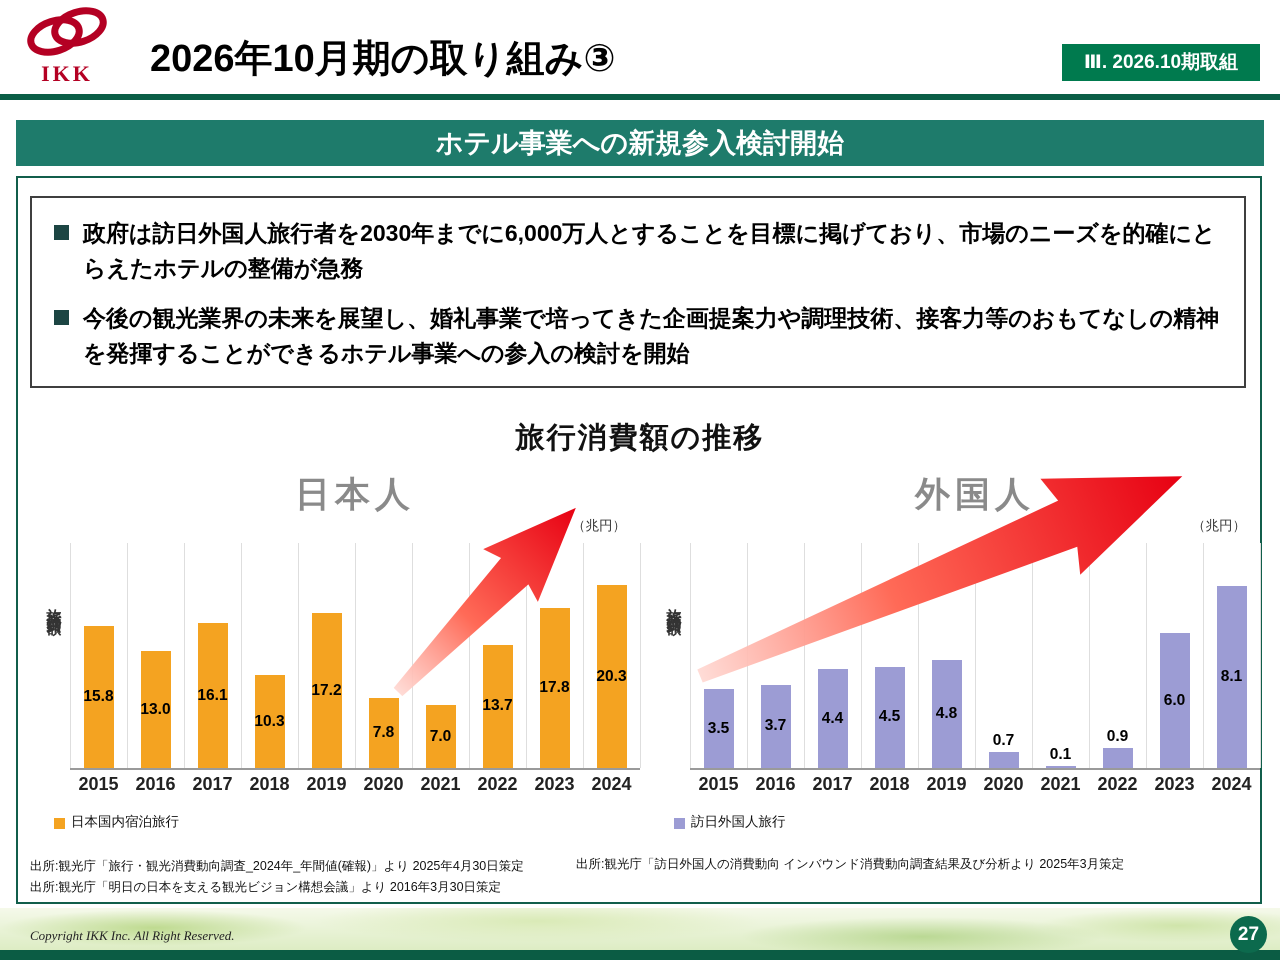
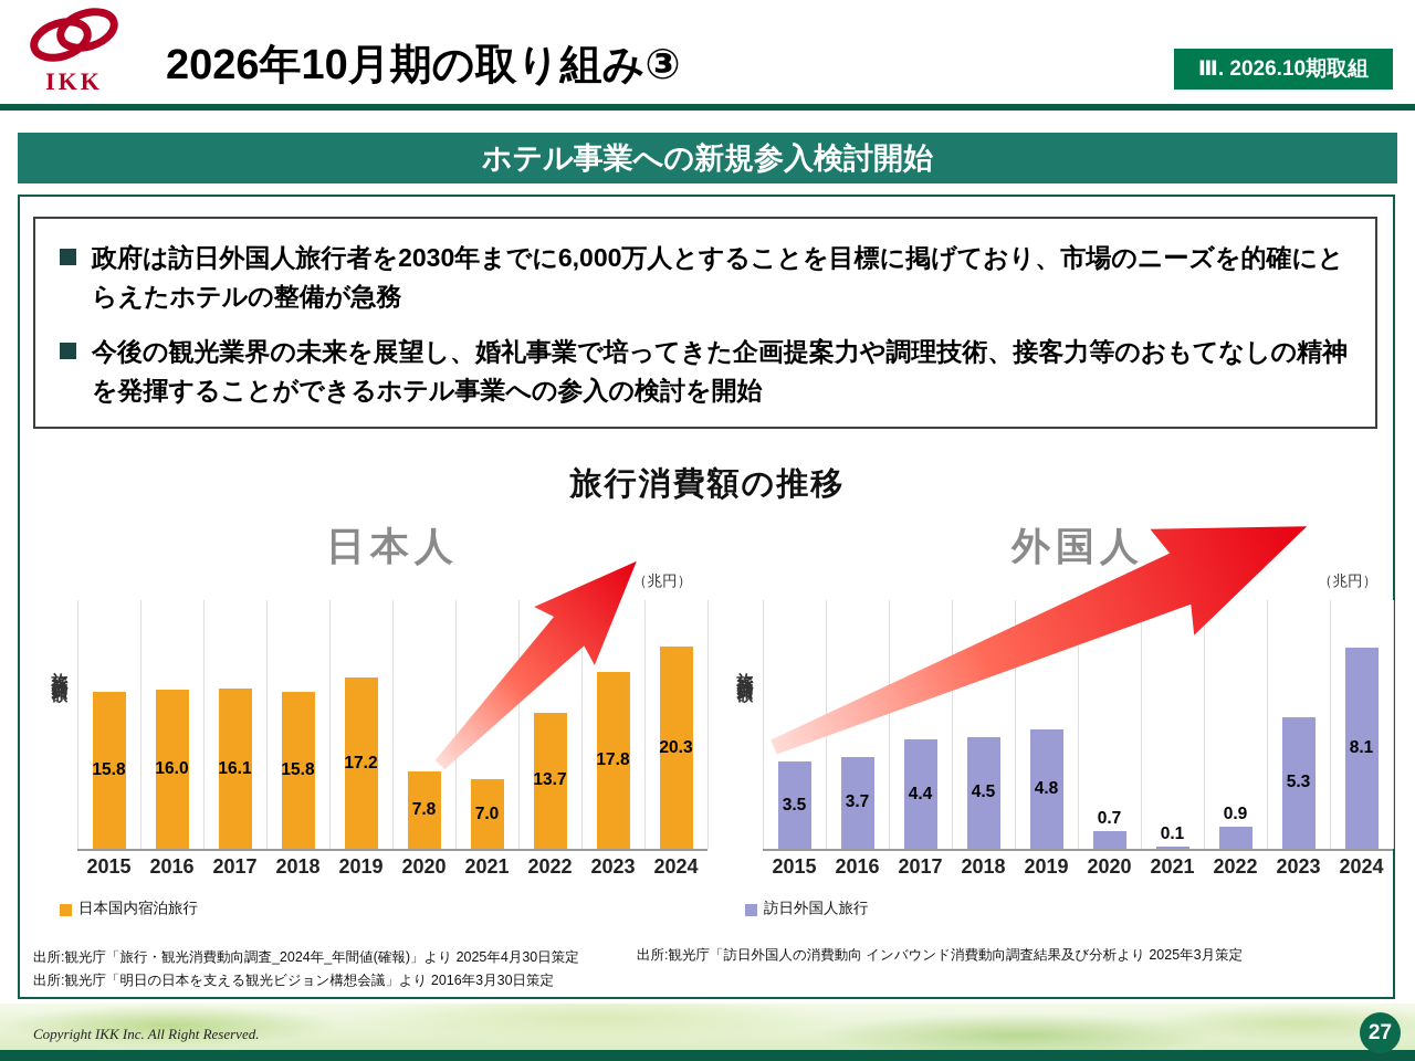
日本人/2016: 13.0 -> 16.0
日本人/2018: 10.3 -> 15.8
外国人/2023: 6.0 -> 5.3
